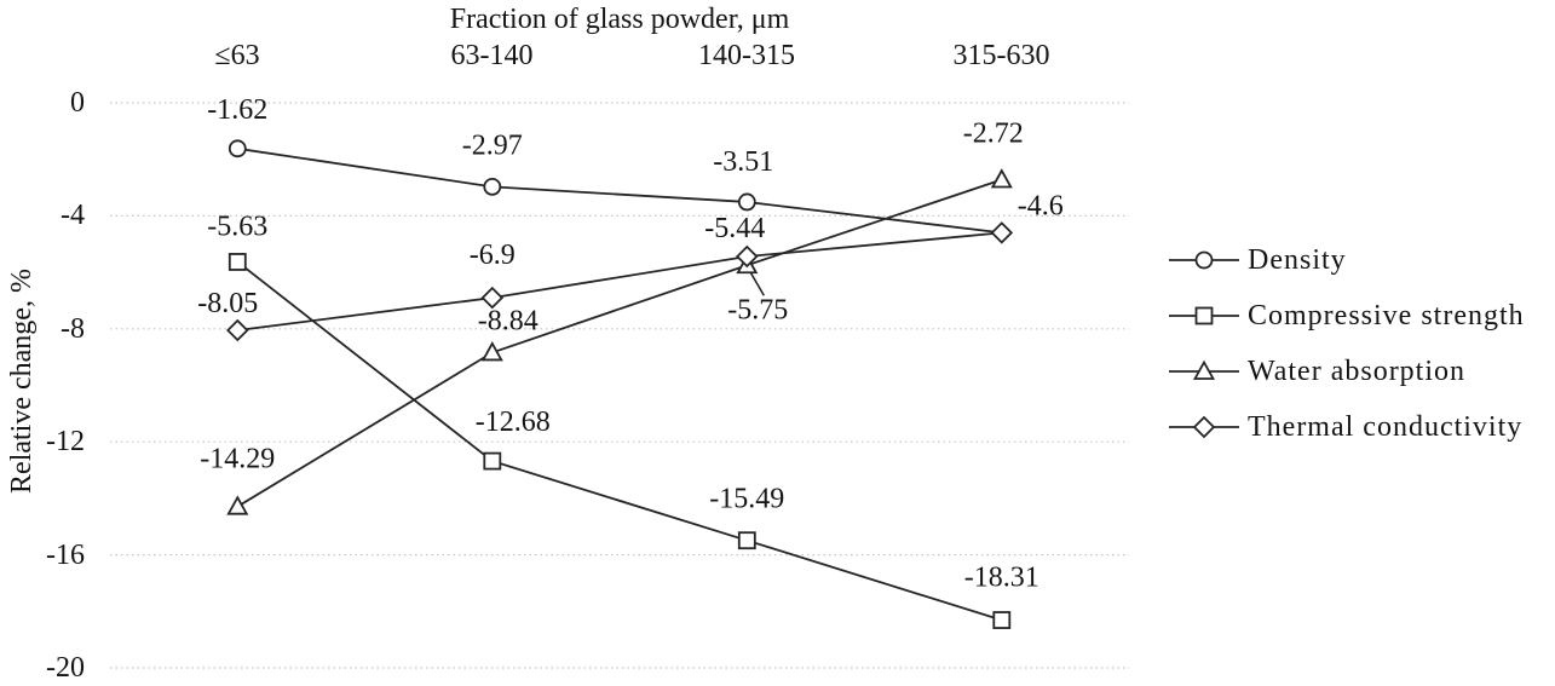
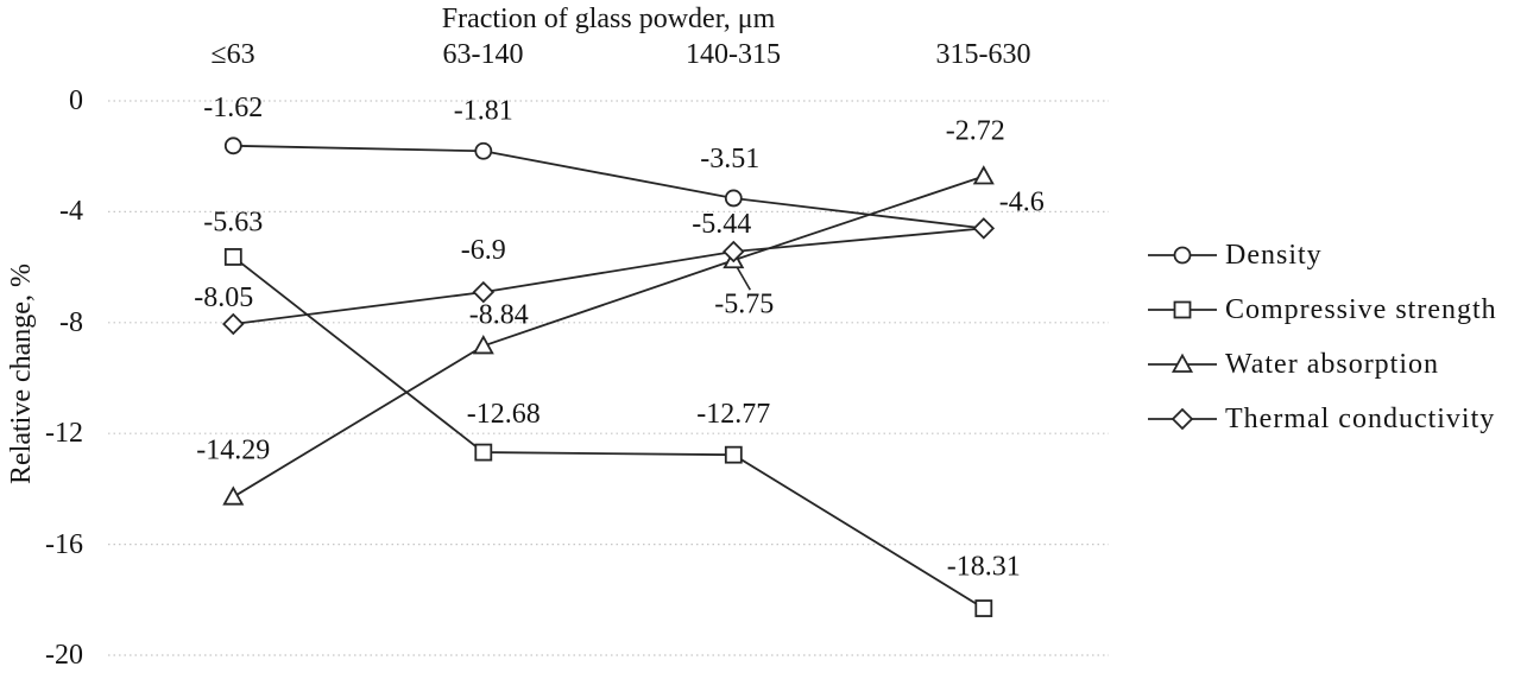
Density/63-140: -2.97 -> -1.81
Compressive strength/140-315: -15.49 -> -12.77
